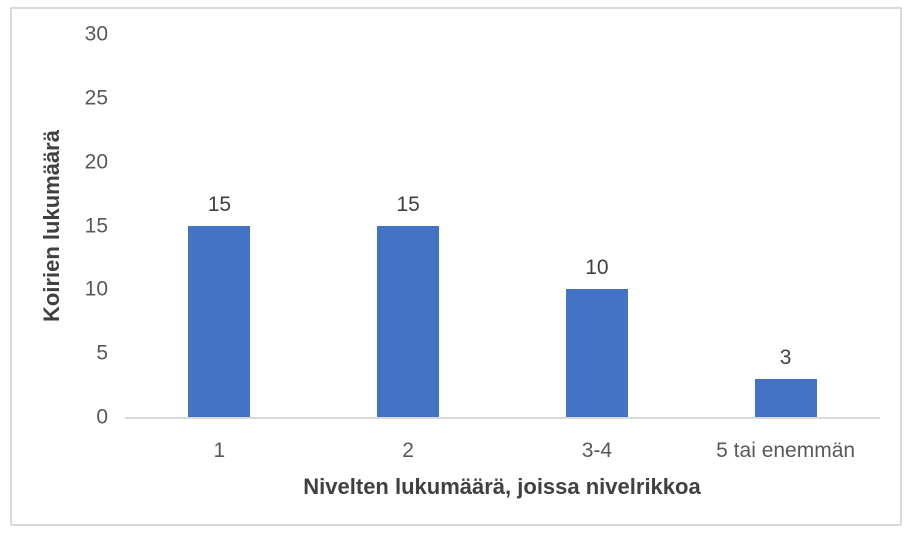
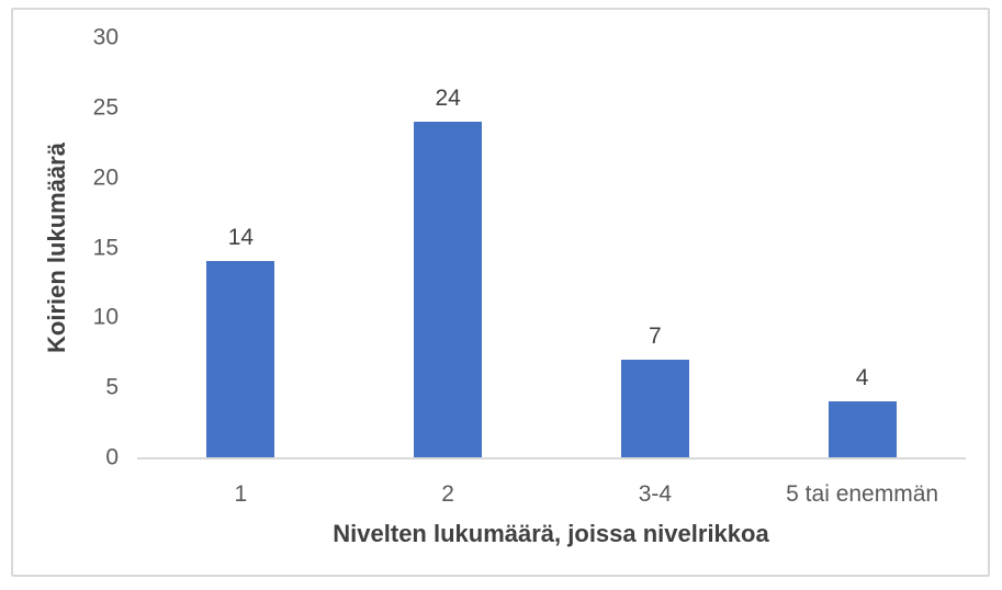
1: 15 -> 14
2: 15 -> 24
3-4: 10 -> 7
5 tai enemmän: 3 -> 4
